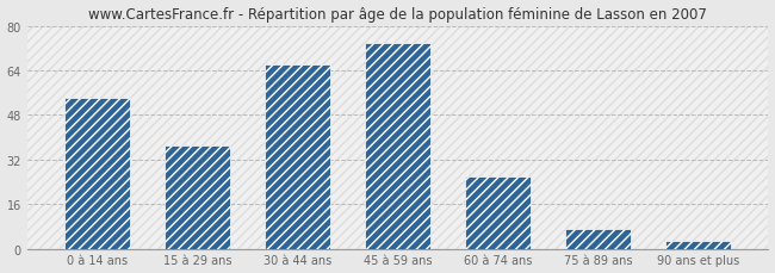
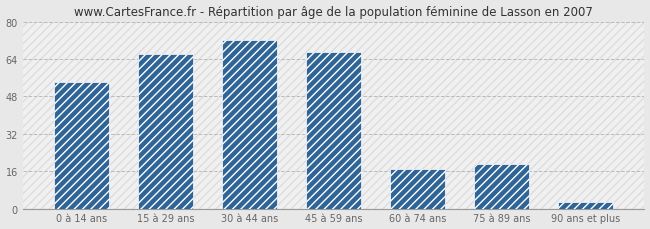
15 à 29 ans: 37 -> 66
30 à 44 ans: 66 -> 72
45 à 59 ans: 74 -> 67
60 à 74 ans: 26 -> 17
75 à 89 ans: 7 -> 19
